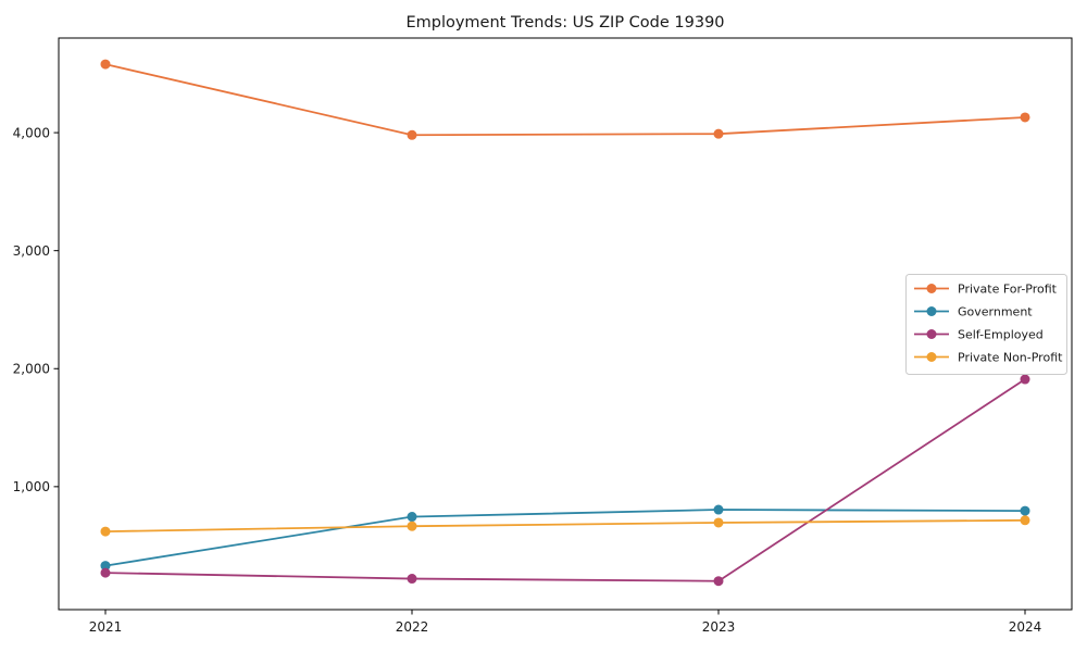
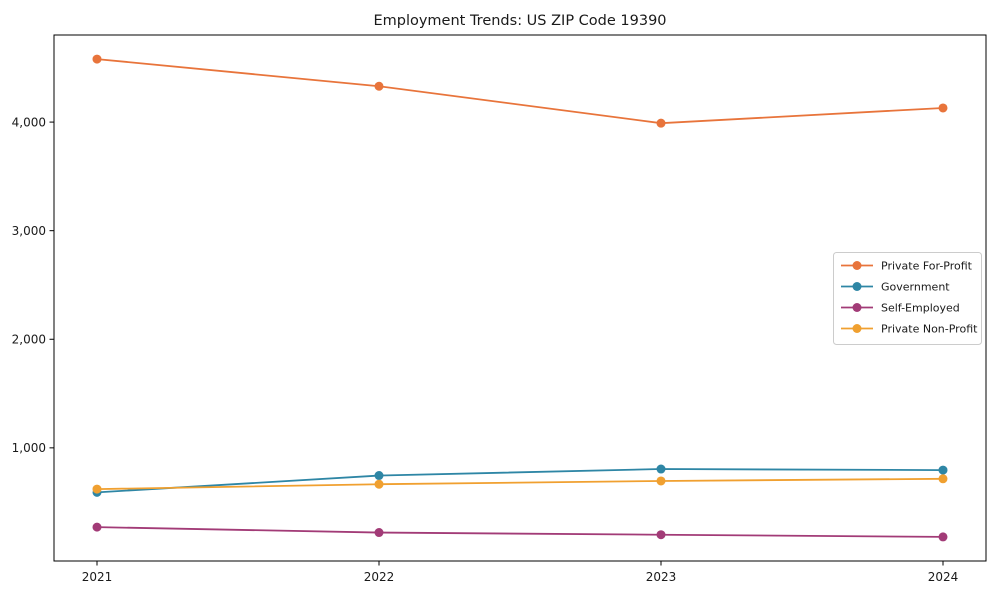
Government/2021: 330 -> 590
Private For-Profit/2022: 3980 -> 4330
Self-Employed/2024: 1910 -> 180
